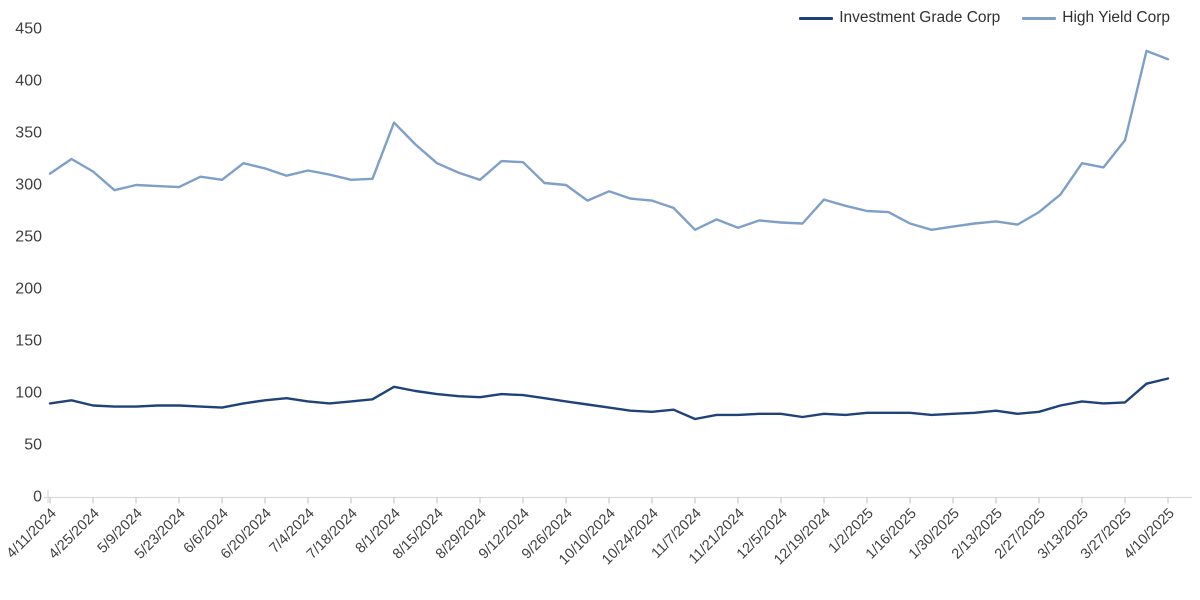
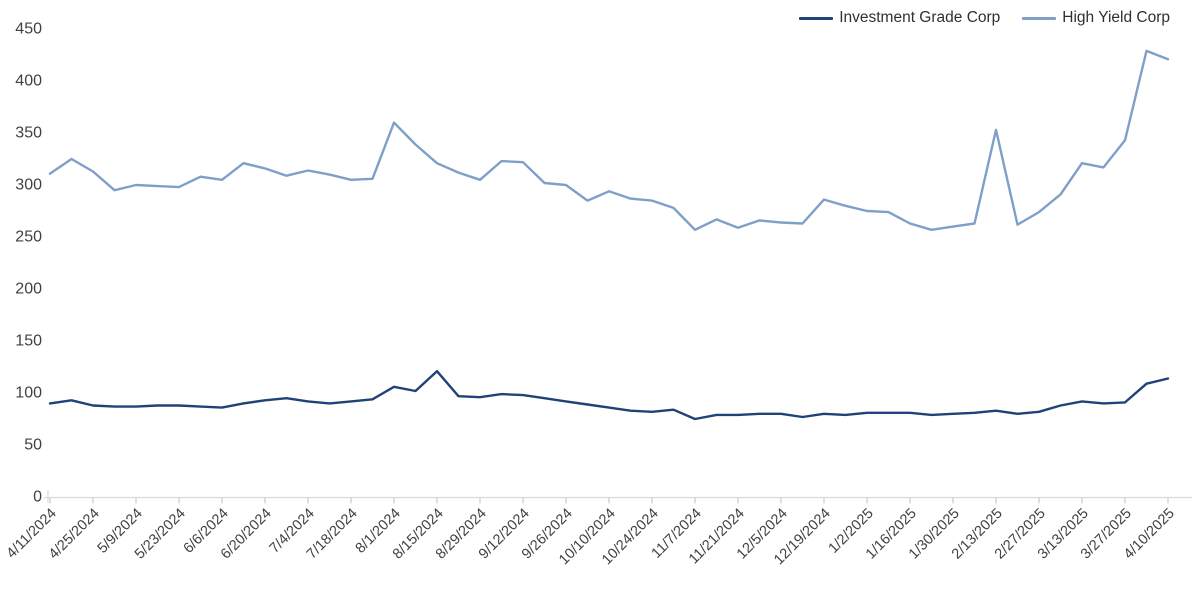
Investment Grade Corp/8/15/2024: 98 -> 120
High Yield Corp/2/13/2025: 264 -> 352
